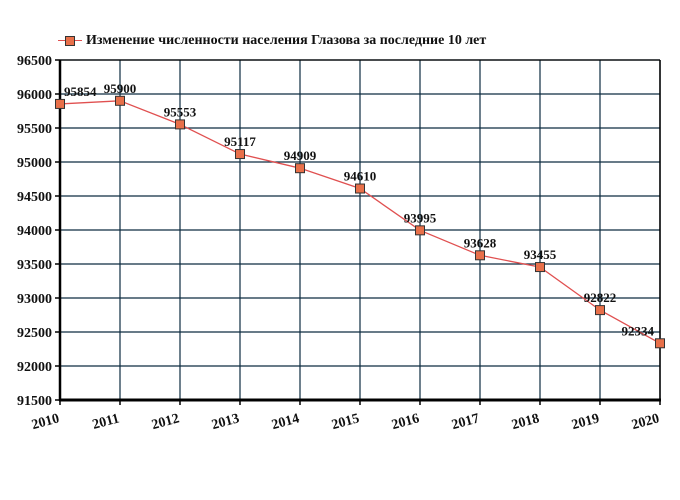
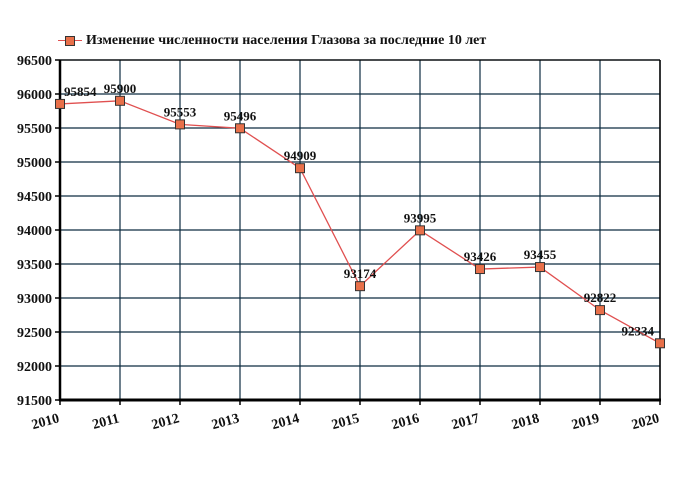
2013: 95117 -> 95496
2015: 94610 -> 93174
2017: 93628 -> 93426
